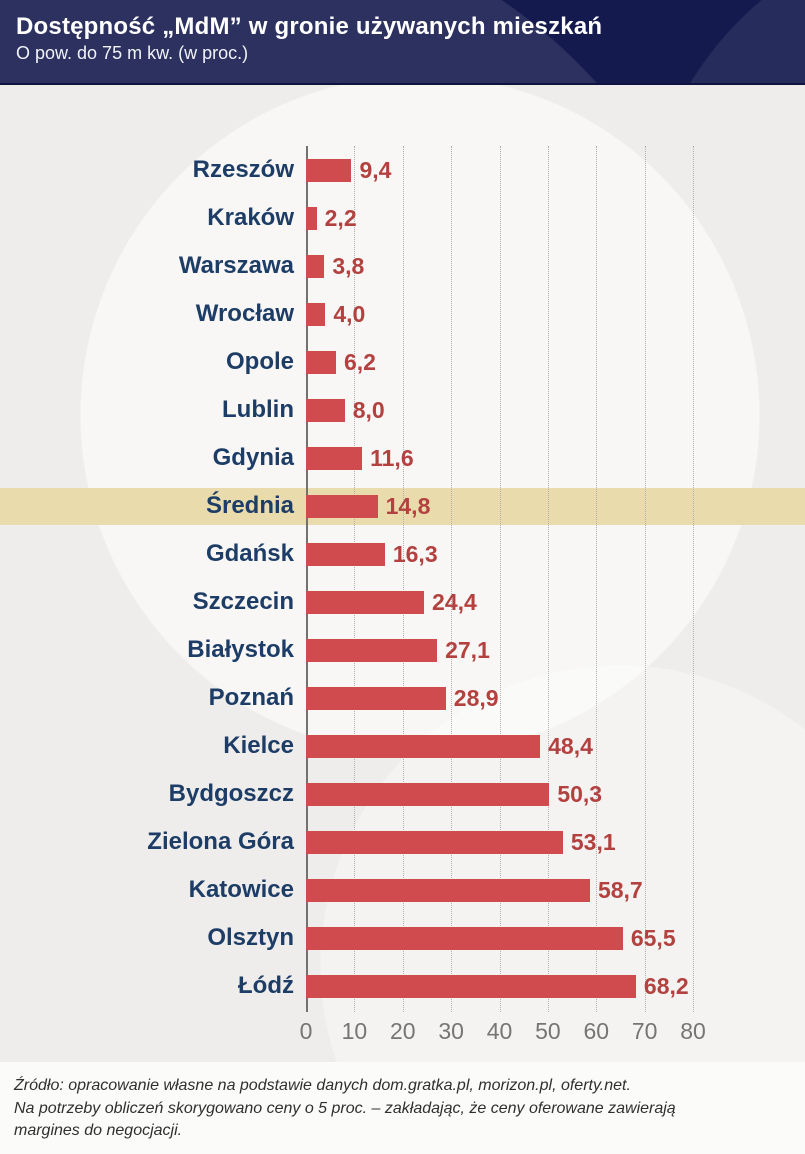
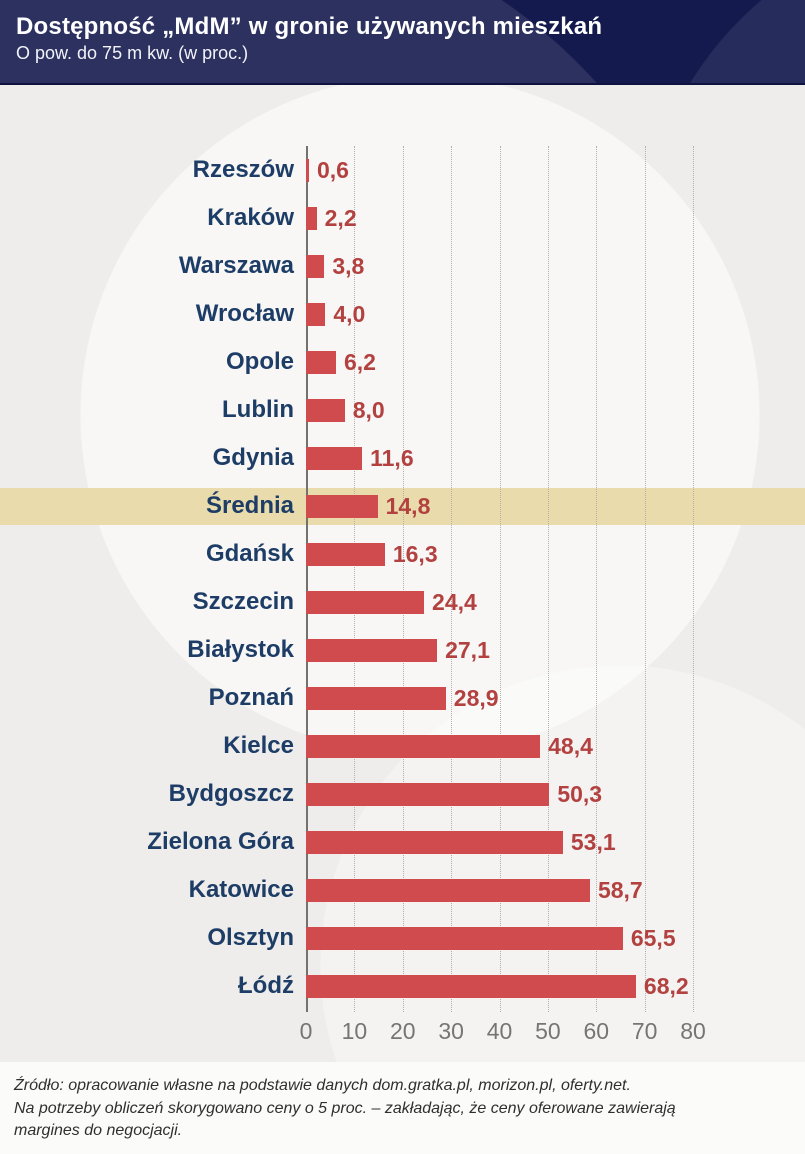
Rzeszów: 9,4 -> 0,6
